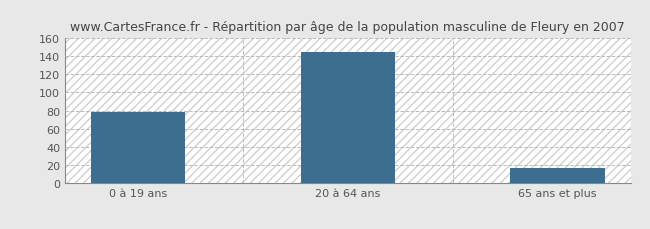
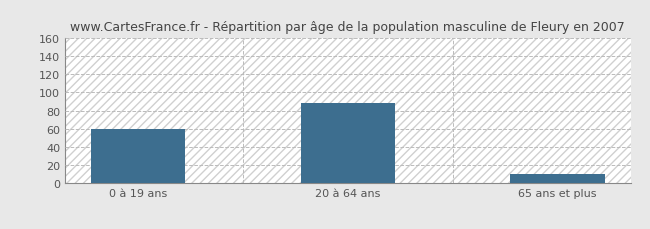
0 à 19 ans: 78 -> 60
20 à 64 ans: 145 -> 88
65 ans et plus: 17 -> 10
